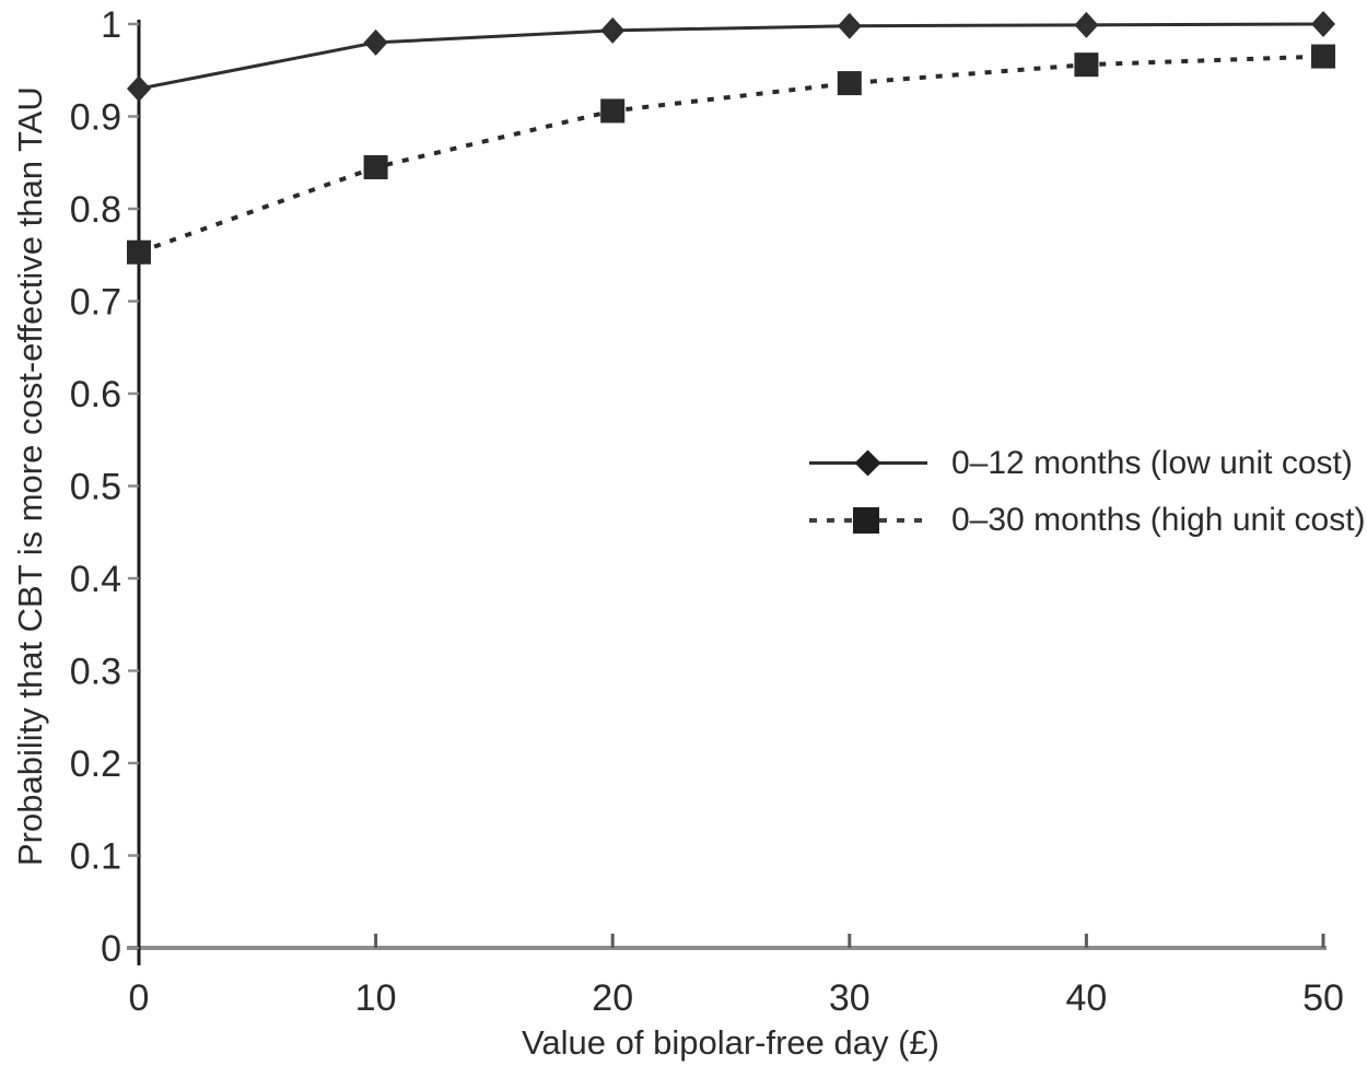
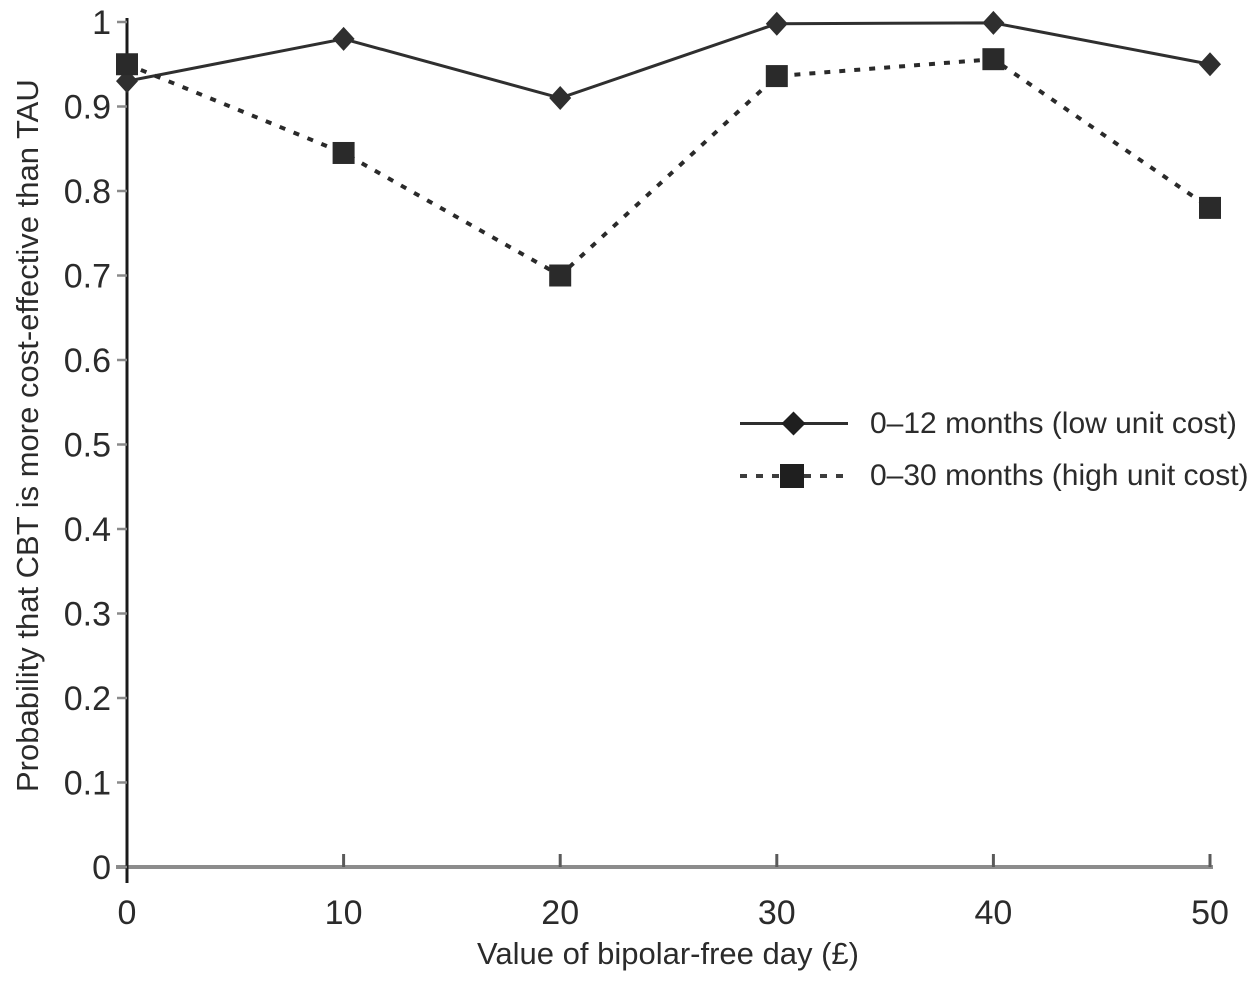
0–30 months (high unit cost)/0: 0.75 -> 0.95
0–12 months (low unit cost)/20: 0.99 -> 0.91
0–30 months (high unit cost)/20: 0.91 -> 0.70
0–12 months (low unit cost)/50: 1.00 -> 0.95
0–30 months (high unit cost)/50: 0.96 -> 0.78
